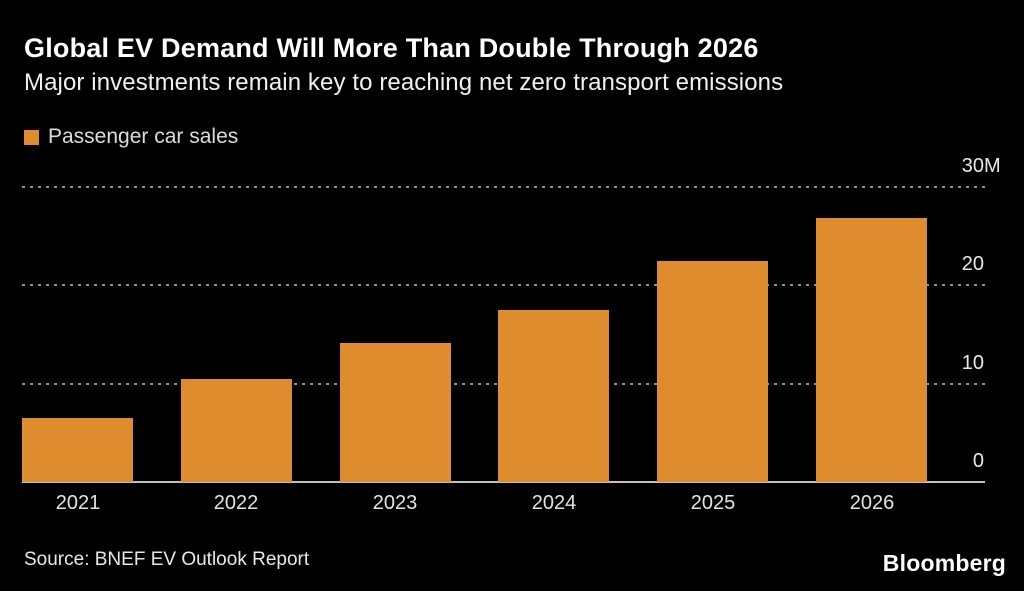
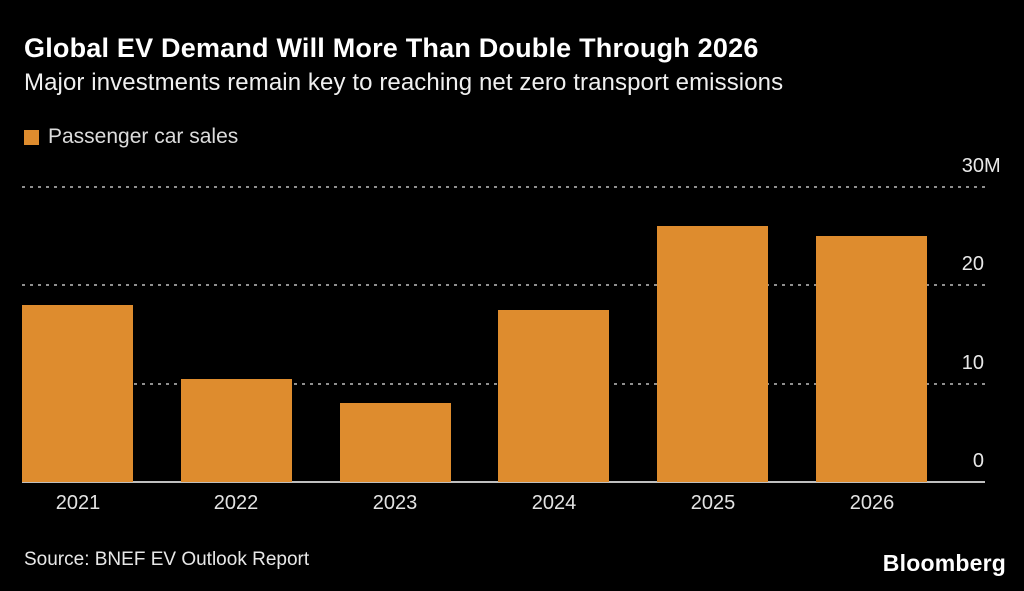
2021: 6 -> 18
2023: 14 -> 8
2025: 22 -> 26
2026: 27 -> 25
